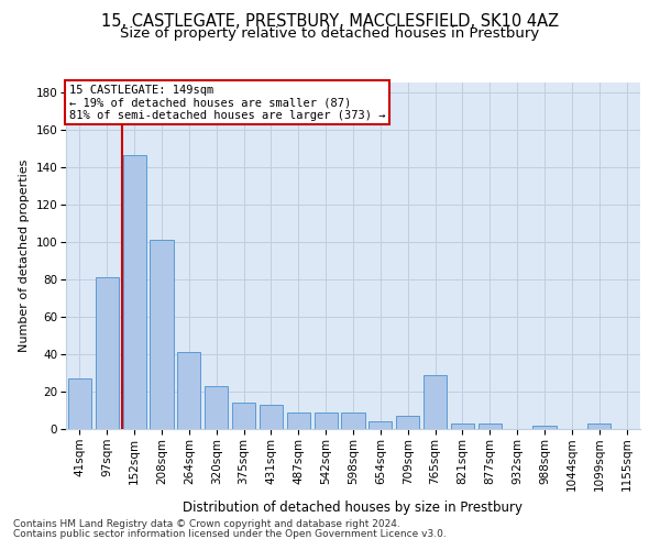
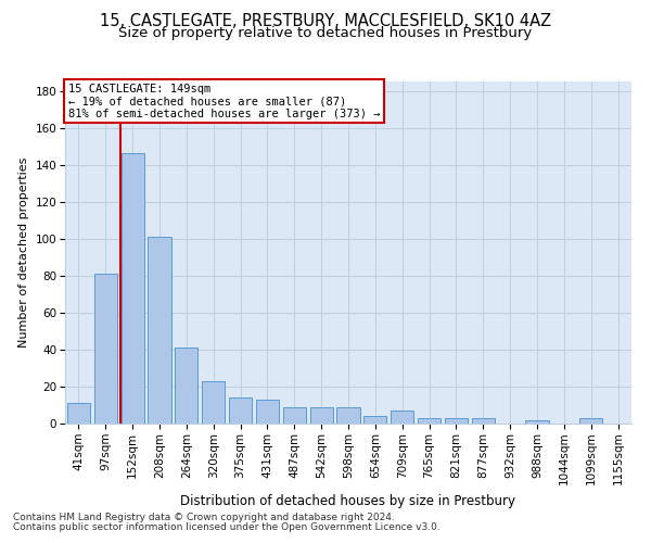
41sqm: 27 -> 11
765sqm: 29 -> 3
